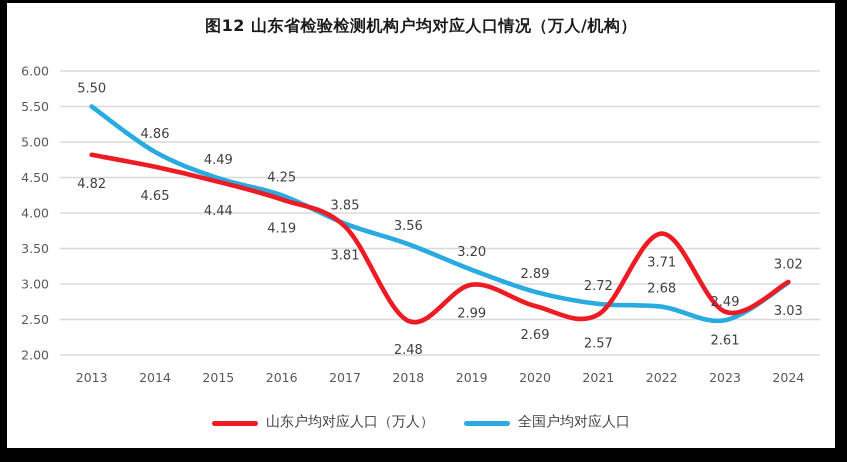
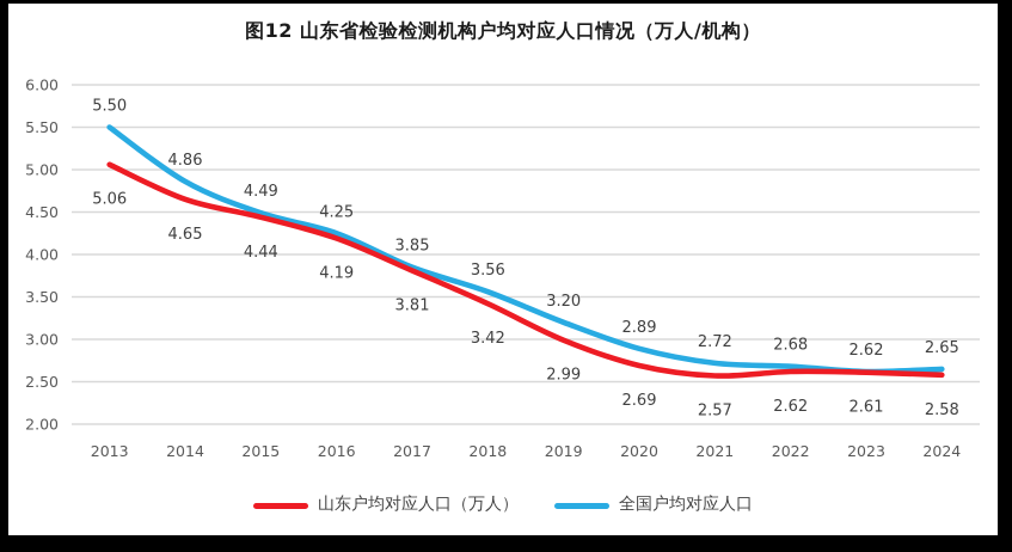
山东户均对应人口（万人）/2013: 4.82 -> 5.06
山东户均对应人口（万人）/2018: 2.48 -> 3.42
山东户均对应人口（万人）/2022: 3.71 -> 2.62
全国户均对应人口/2023: 2.49 -> 2.62
山东户均对应人口（万人）/2024: 3.03 -> 2.58
全国户均对应人口/2024: 3.02 -> 2.65
